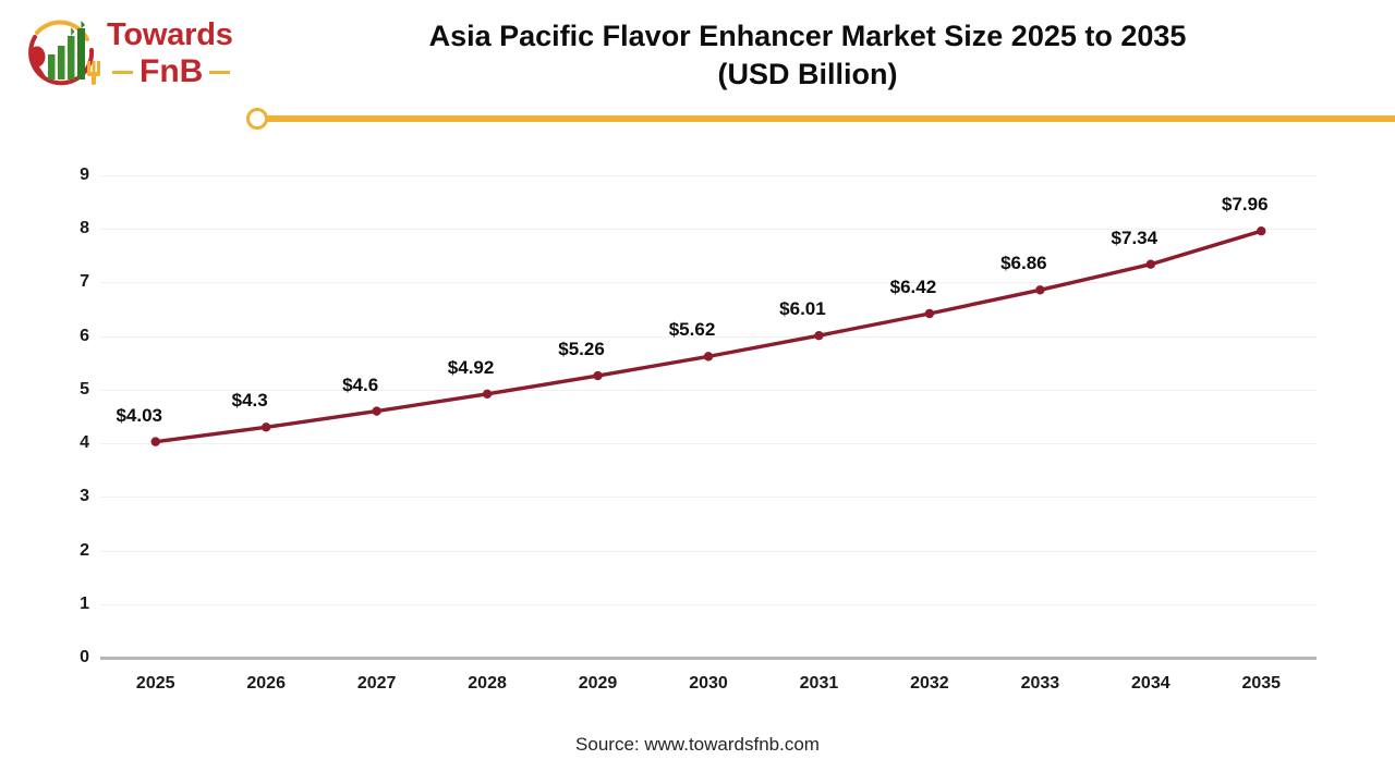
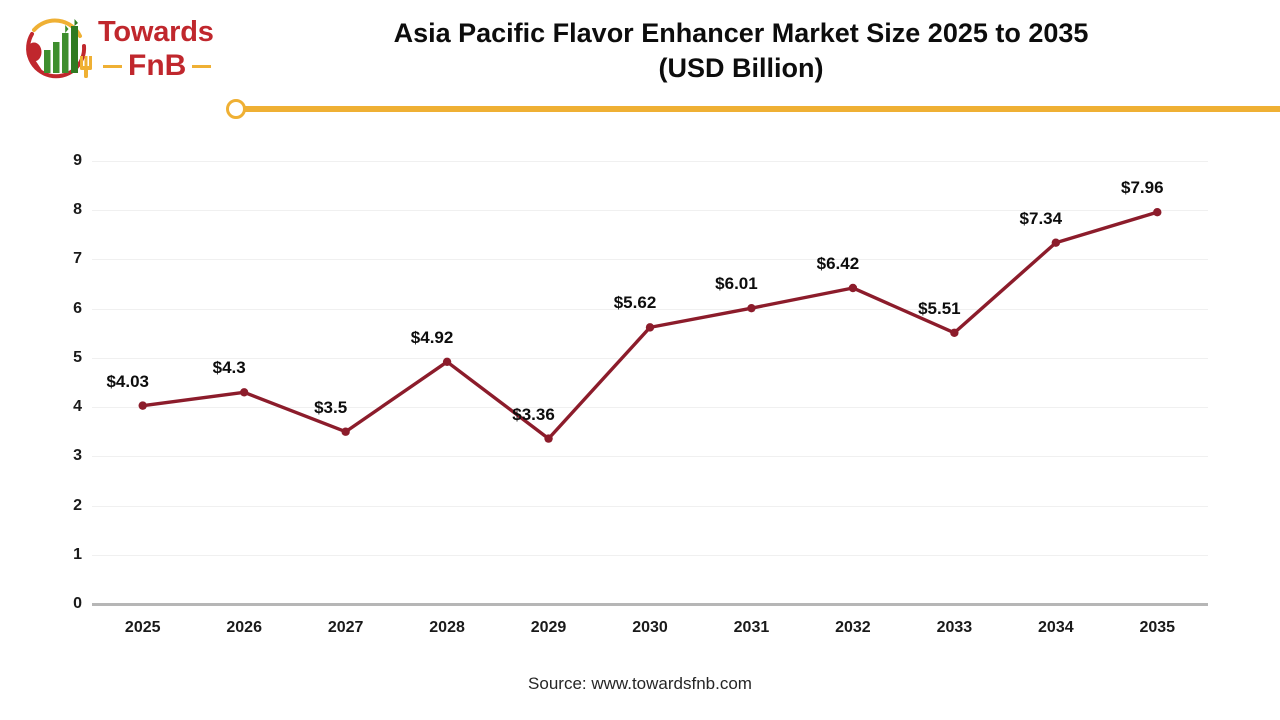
2027: $4.6 -> $3.5
2029: $5.26 -> $3.36
2033: $6.86 -> $5.51
